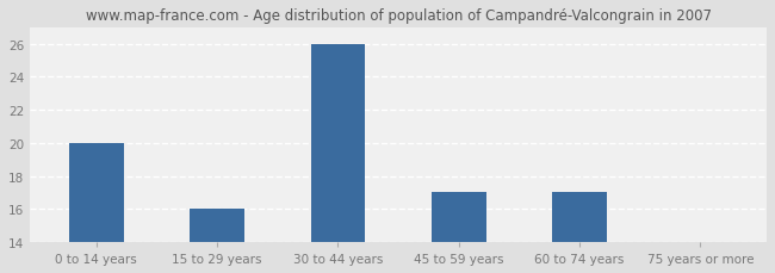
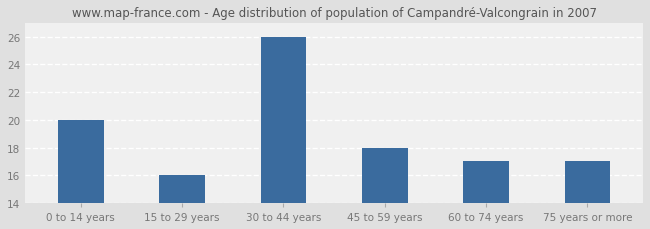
45 to 59 years: 17 -> 18
75 years or more: 14 -> 17
